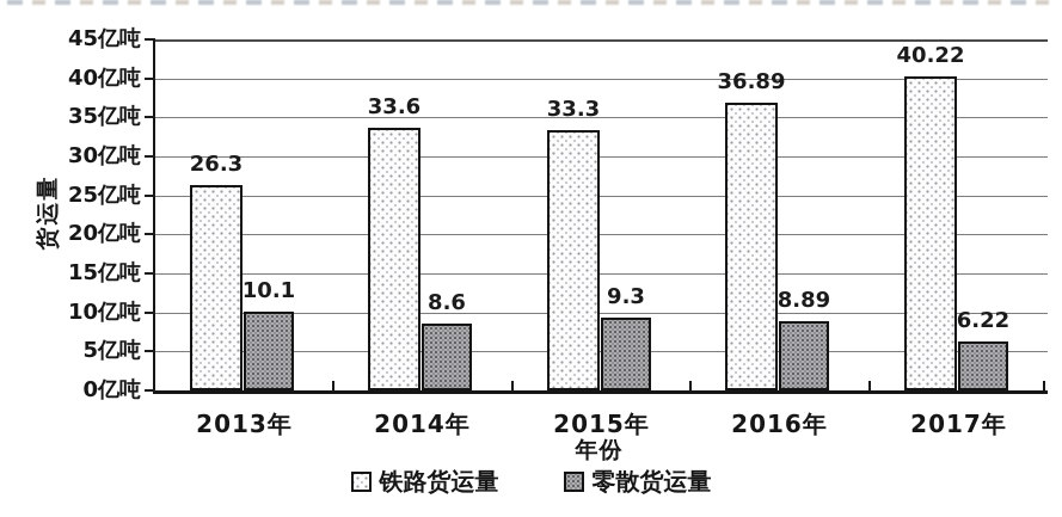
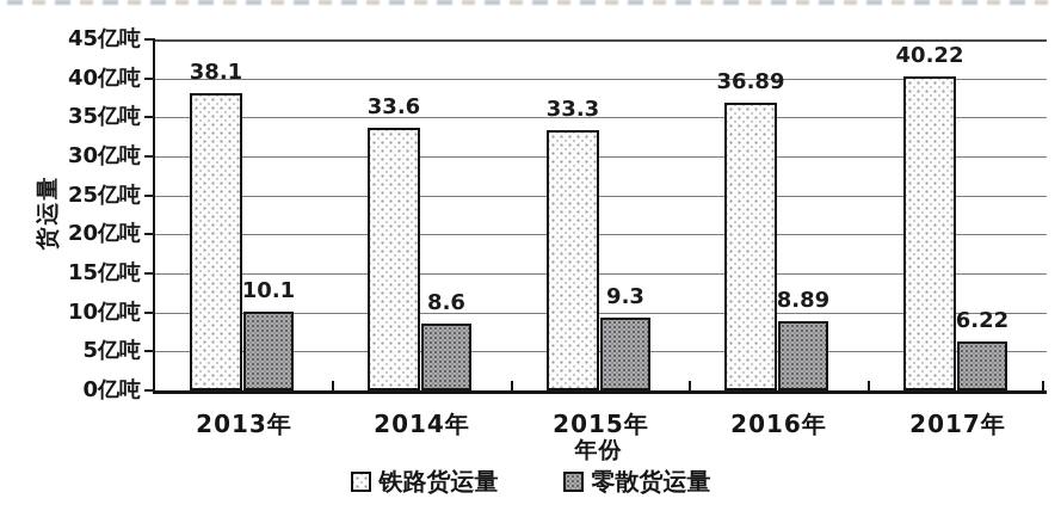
铁路货运量/2013年: 26.3 -> 38.1
